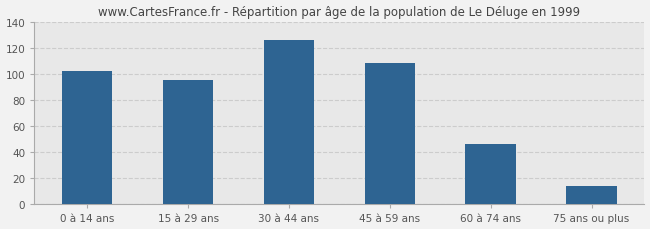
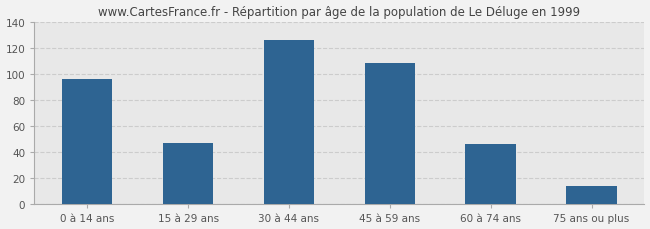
0 à 14 ans: 102 -> 96
15 à 29 ans: 95 -> 47
